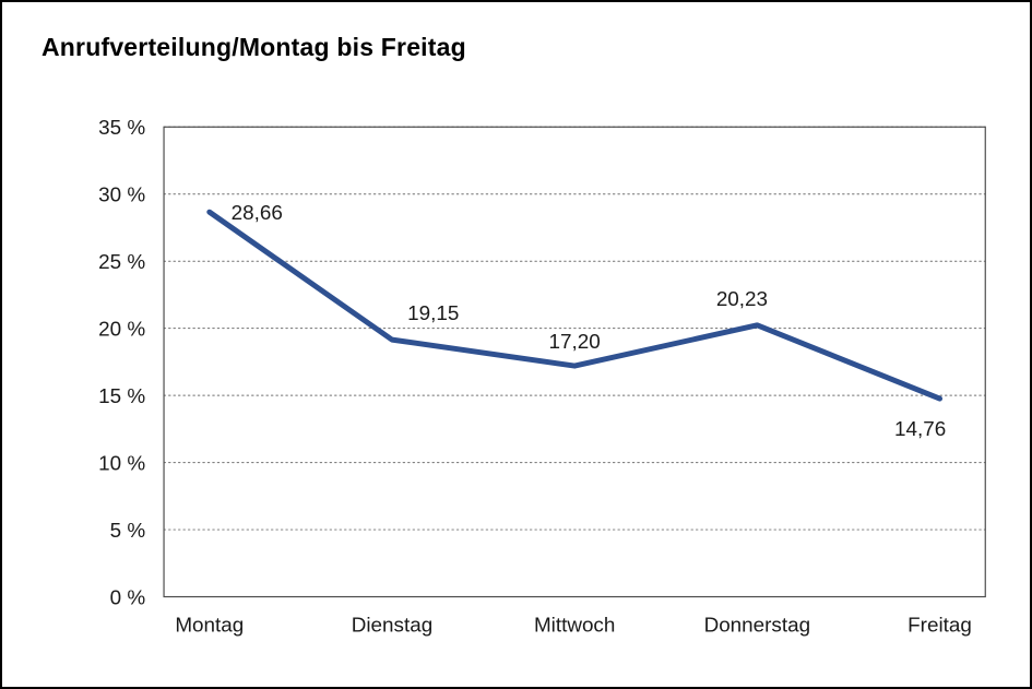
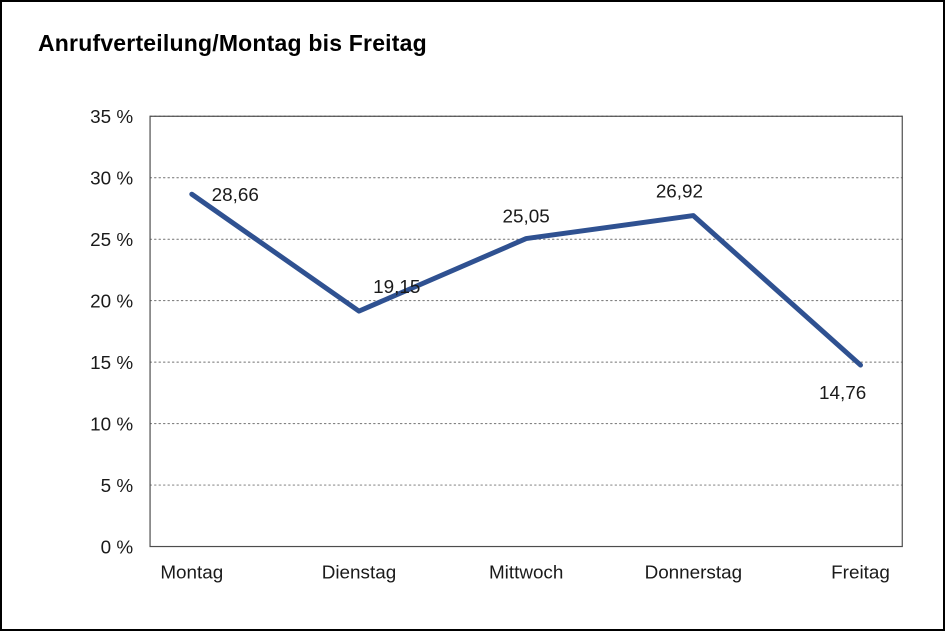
Mittwoch: 17,20 -> 25,05
Donnerstag: 20,23 -> 26,92
